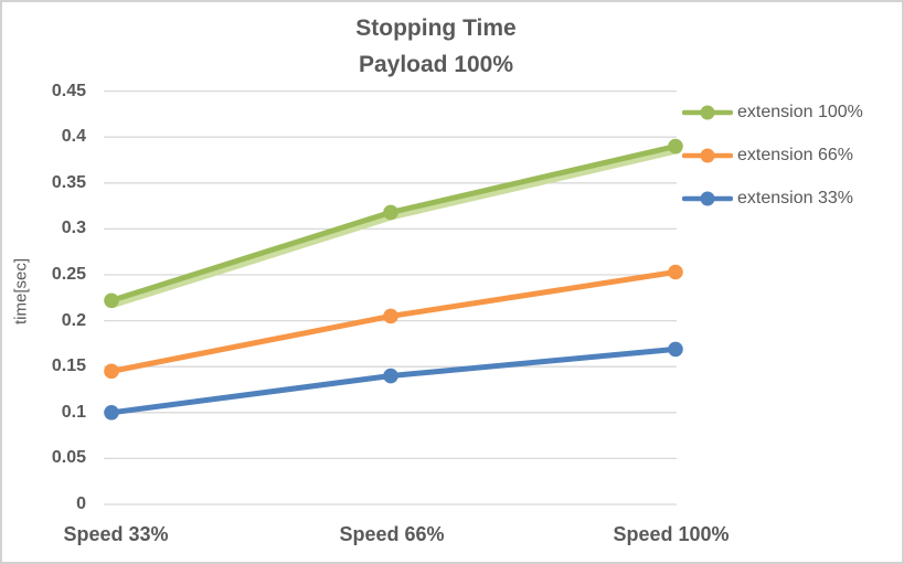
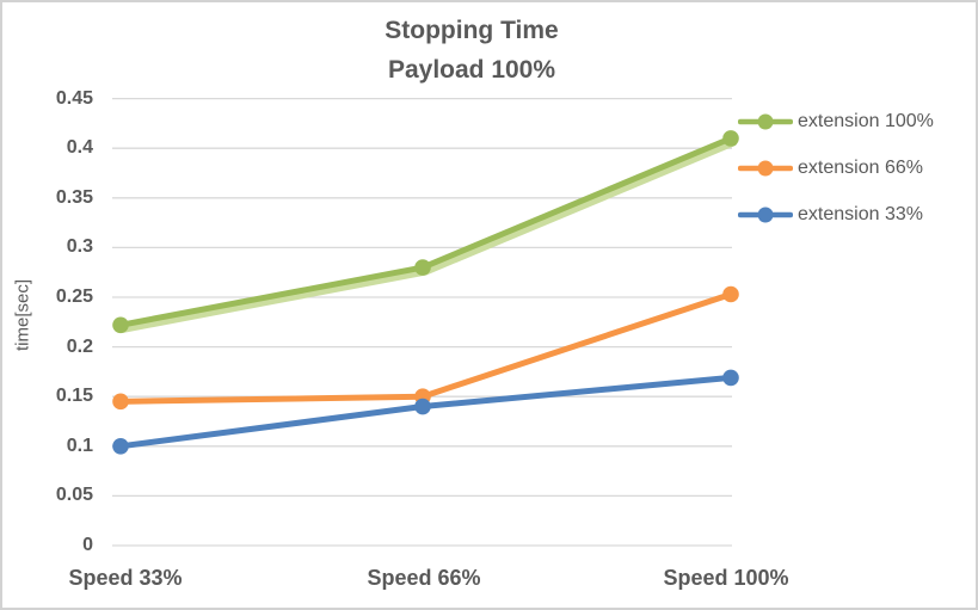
extension 100%/Speed 66%: 0.32 -> 0.28
extension 66%/Speed 66%: 0.20 -> 0.15
extension 100%/Speed 100%: 0.39 -> 0.41
